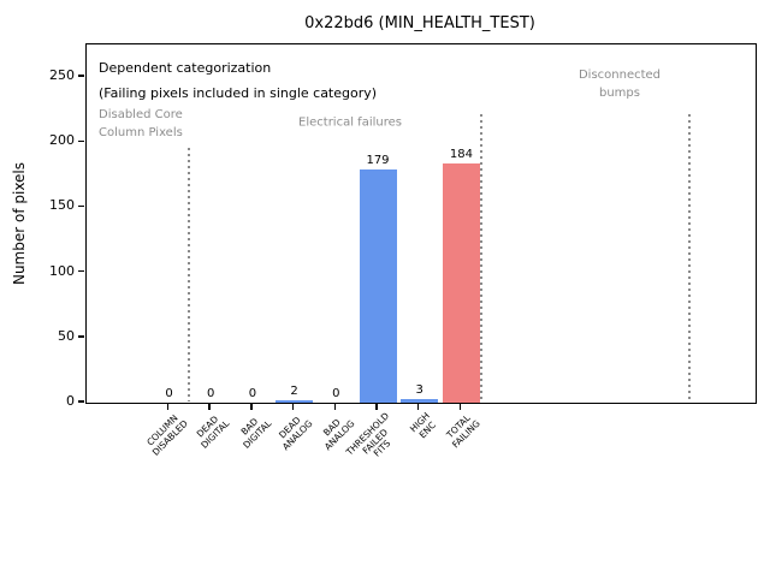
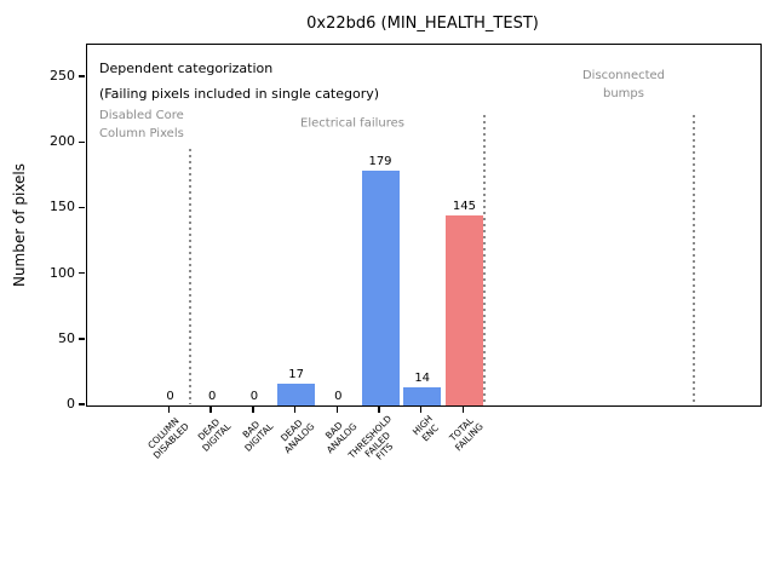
DEAD ANALOG: 2 -> 17
HIGH ENC: 3 -> 14
TOTAL FAILING: 184 -> 145
